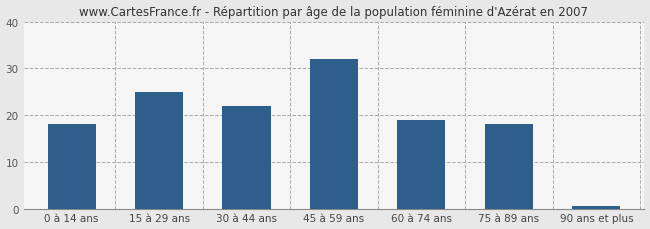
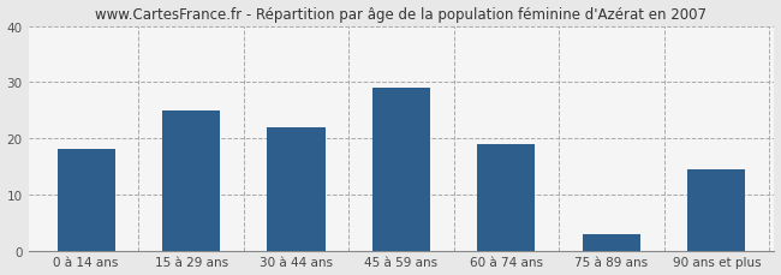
45 à 59 ans: 32.0 -> 29.0
75 à 89 ans: 18.0 -> 3.0
90 ans et plus: 0.5 -> 14.5
